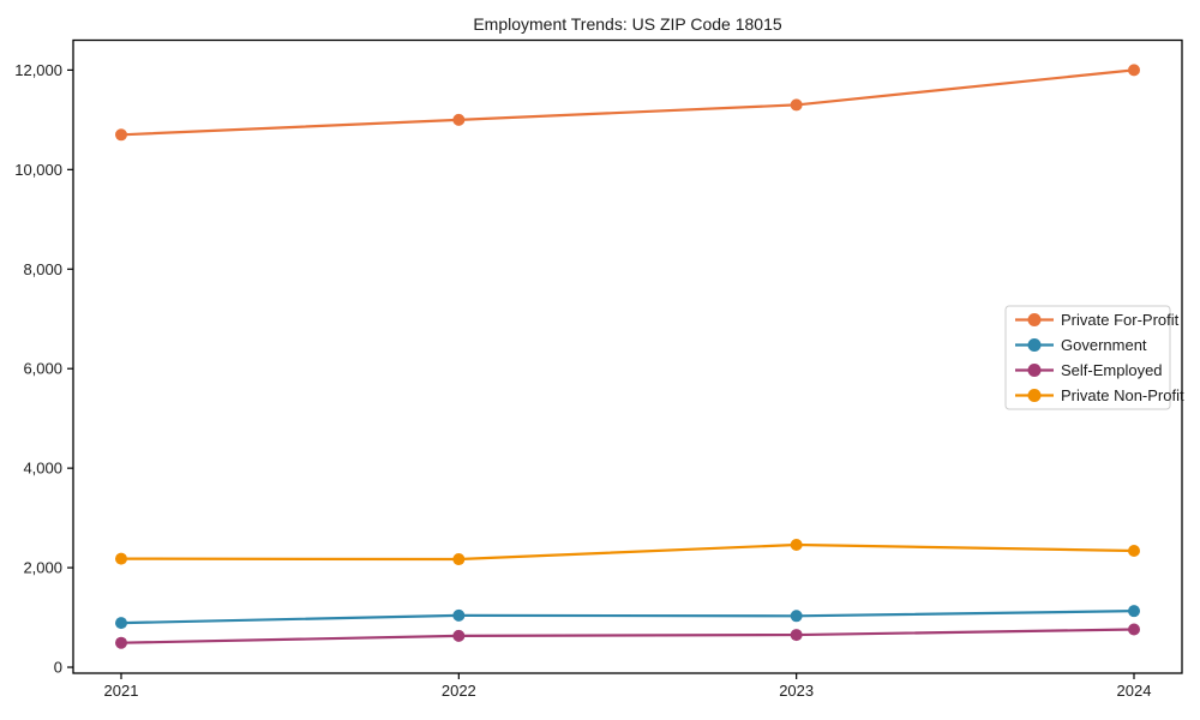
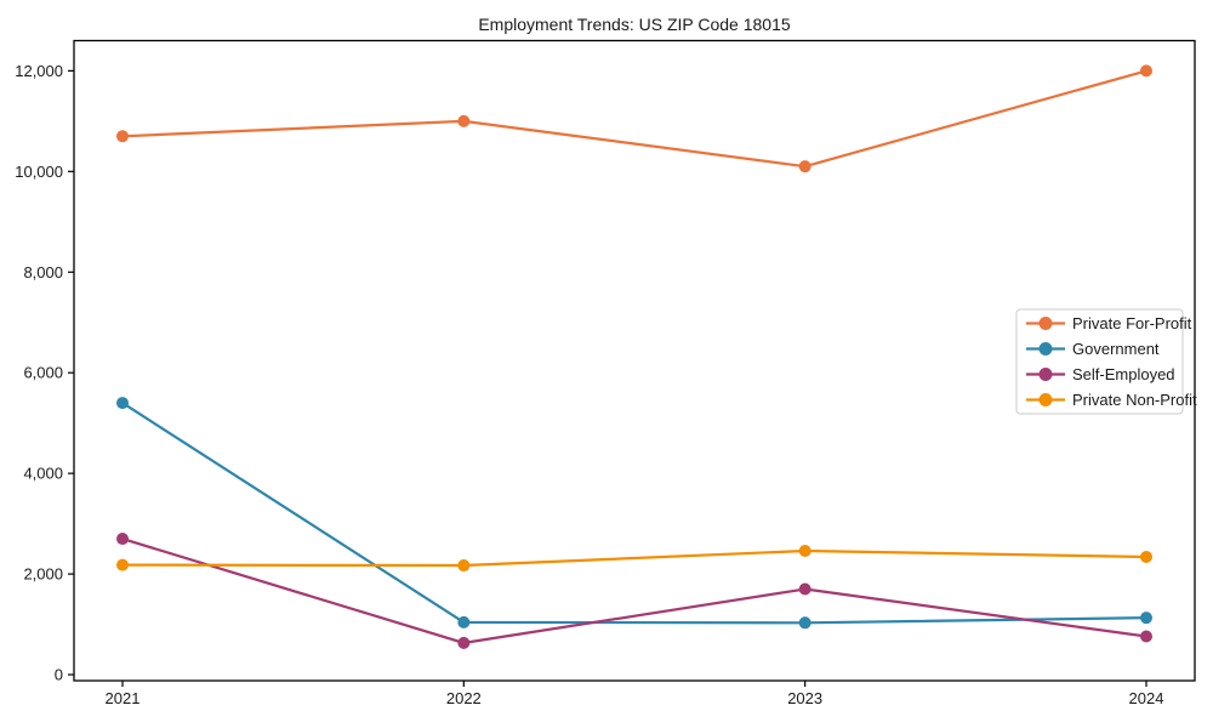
Government/2021: 900 -> 5400
Self-Employed/2021: 500 -> 2700
Private For-Profit/2023: 11300 -> 10100
Self-Employed/2023: 600 -> 1700
